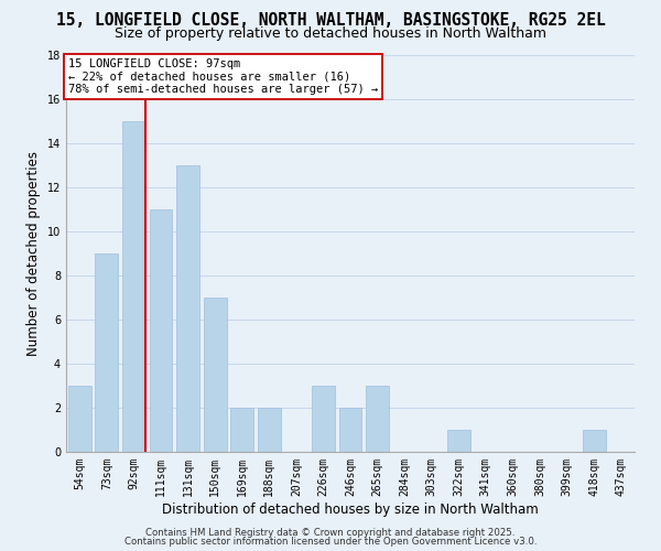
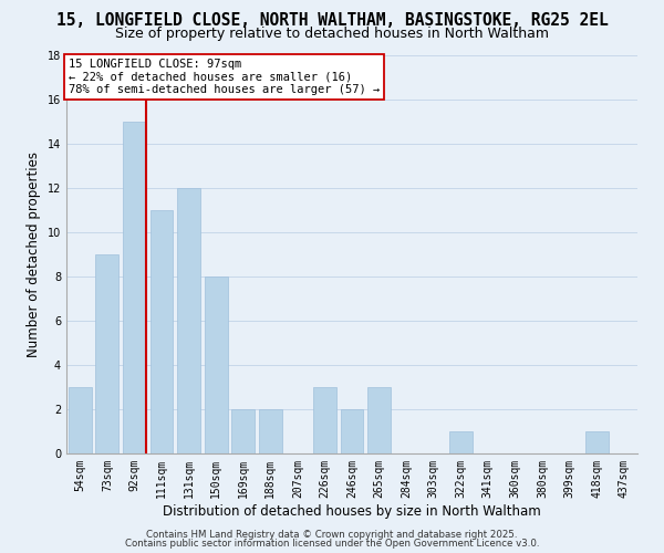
131sqm: 13 -> 12
150sqm: 7 -> 8
